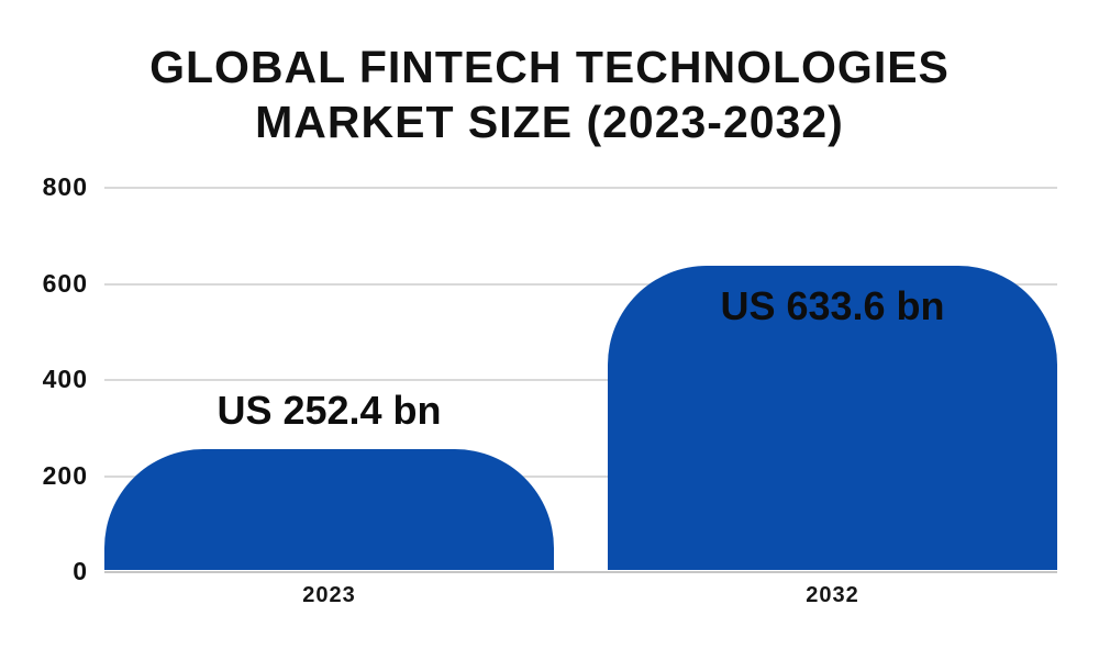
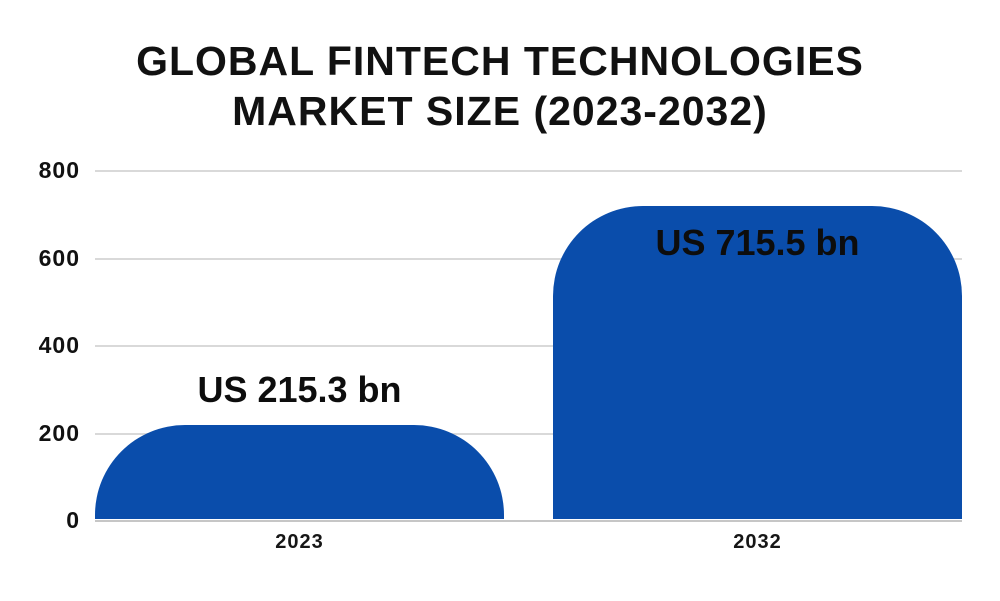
2023: 252.4 -> 215.3
2032: 633.6 -> 715.5
